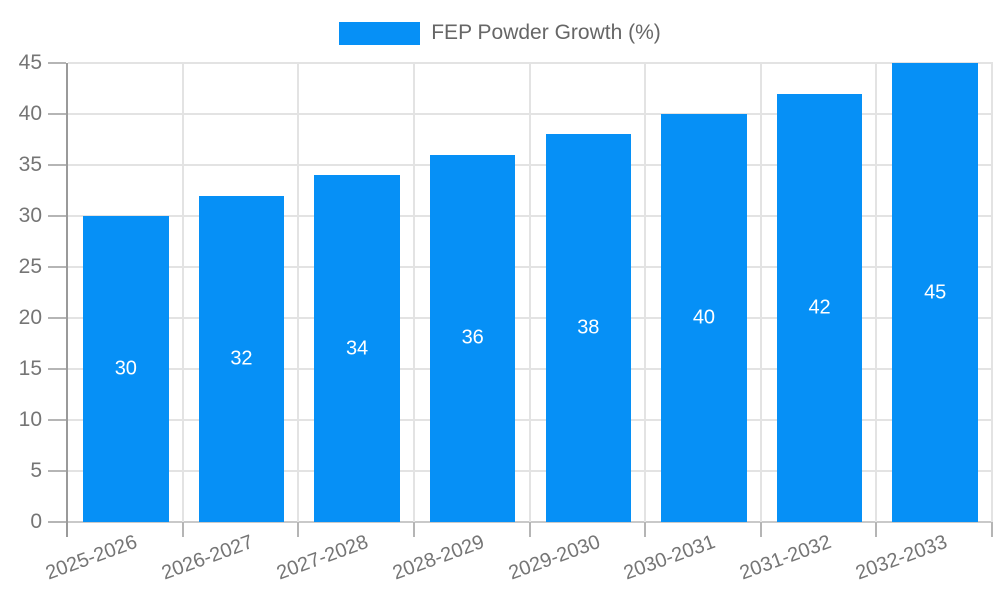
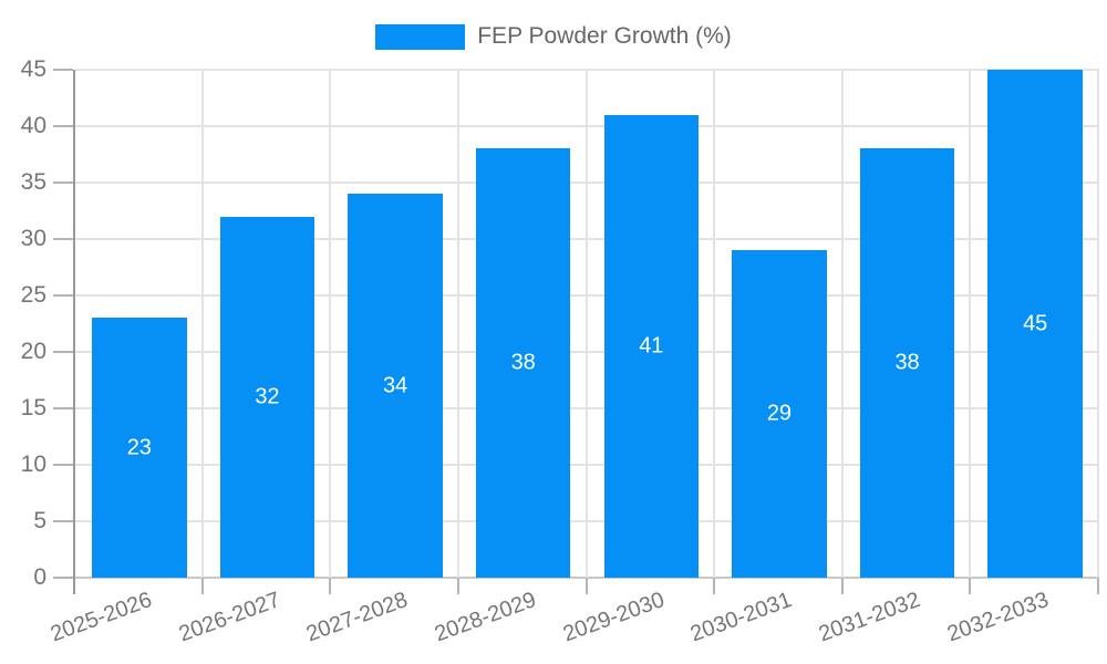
2025-2026: 30 -> 23
2028-2029: 36 -> 38
2029-2030: 38 -> 41
2030-2031: 40 -> 29
2031-2032: 42 -> 38
